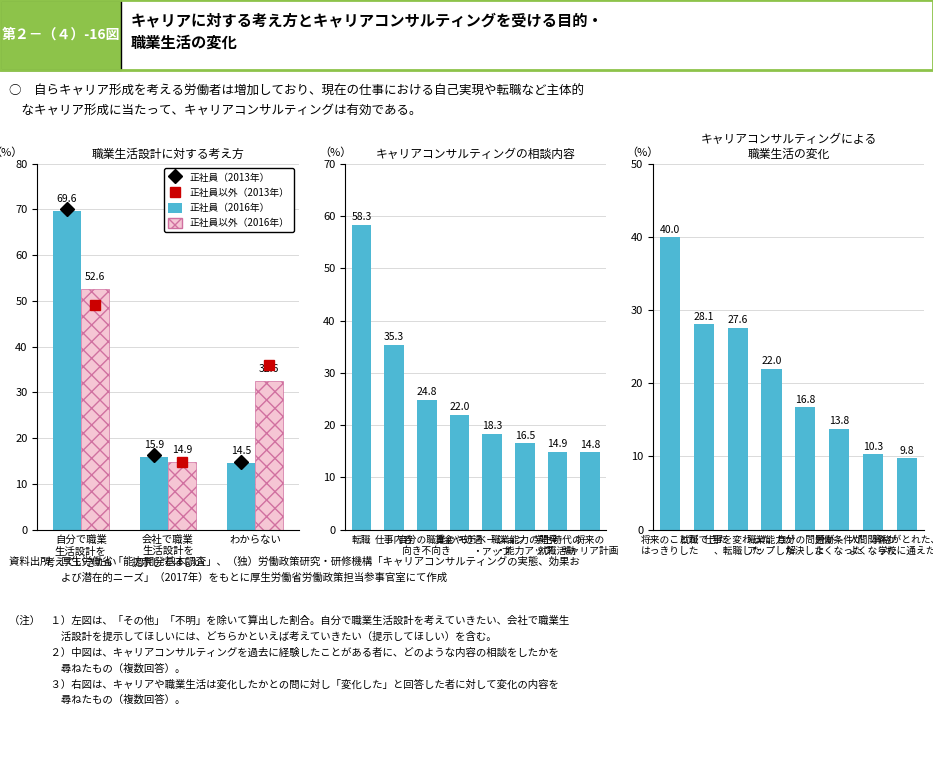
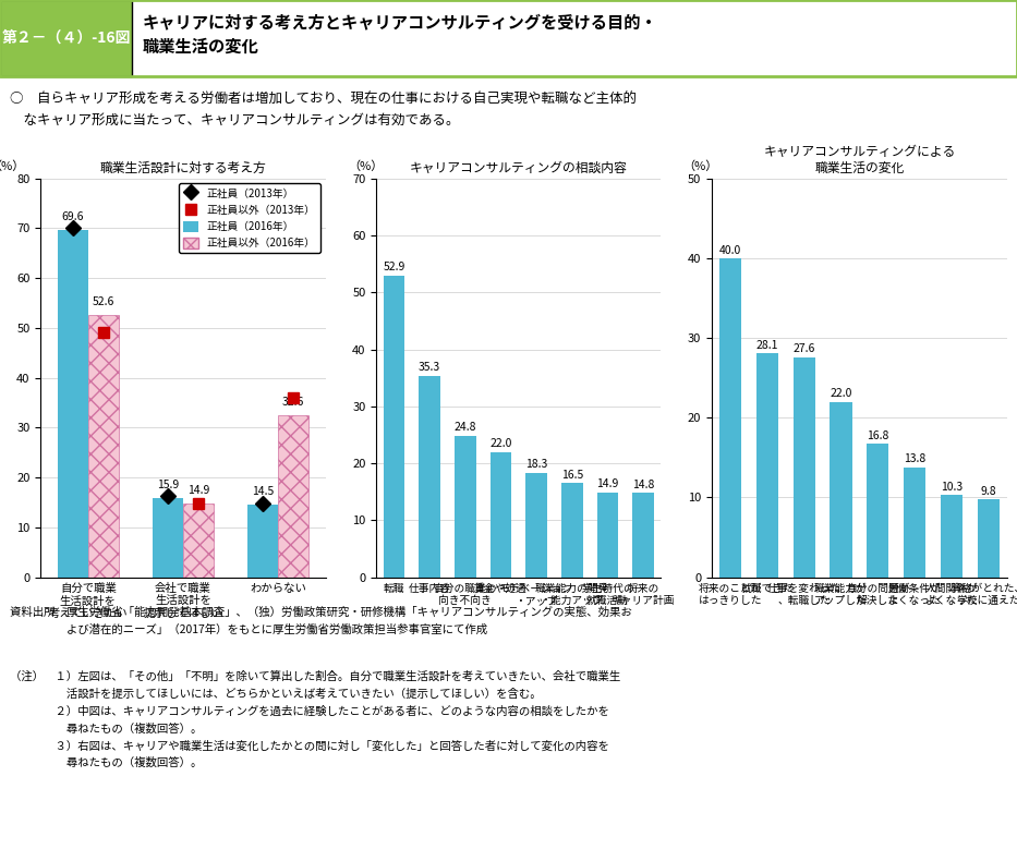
キャリアコンサルティングの相談内容/転職: 58.3 -> 52.9
